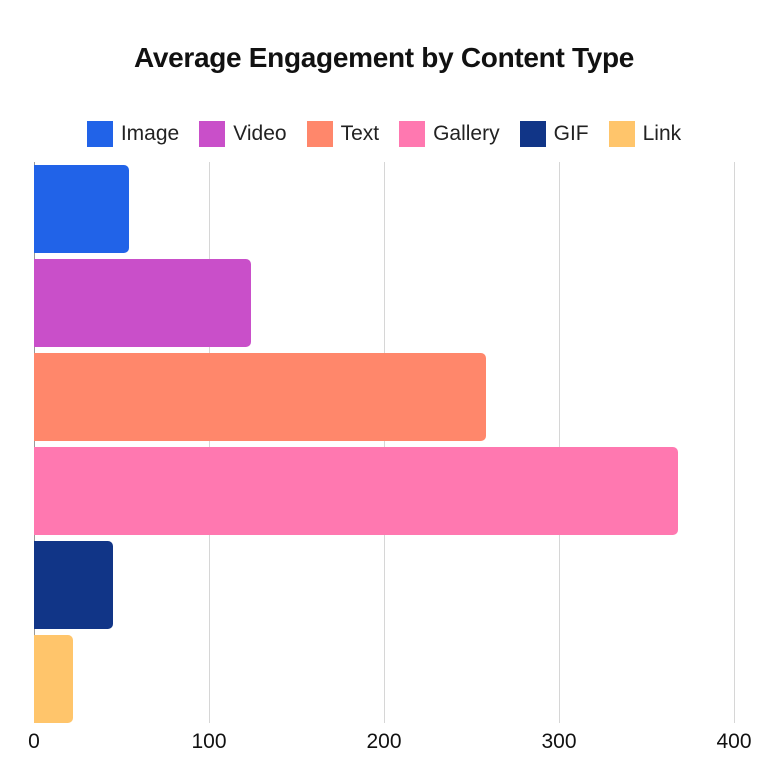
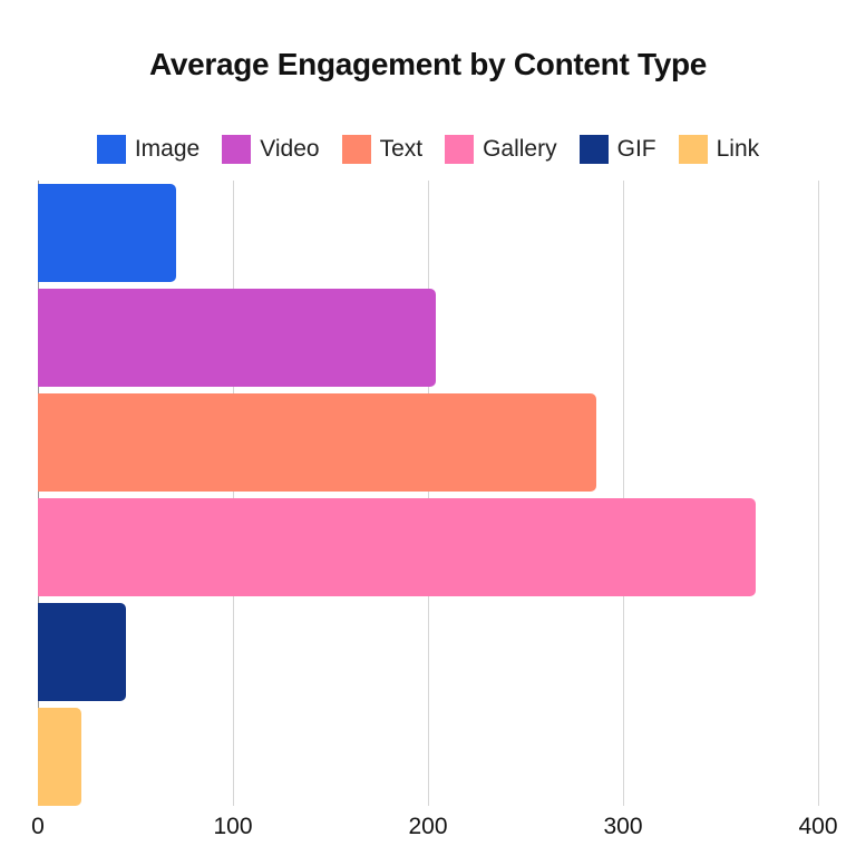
Image: 54 -> 71
Video: 124 -> 204
Text: 258 -> 286
